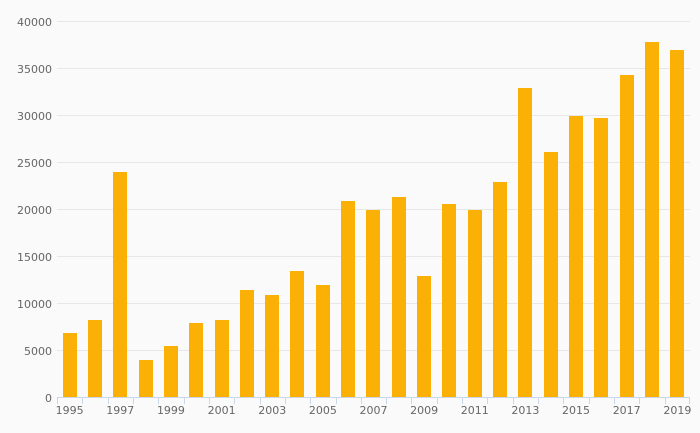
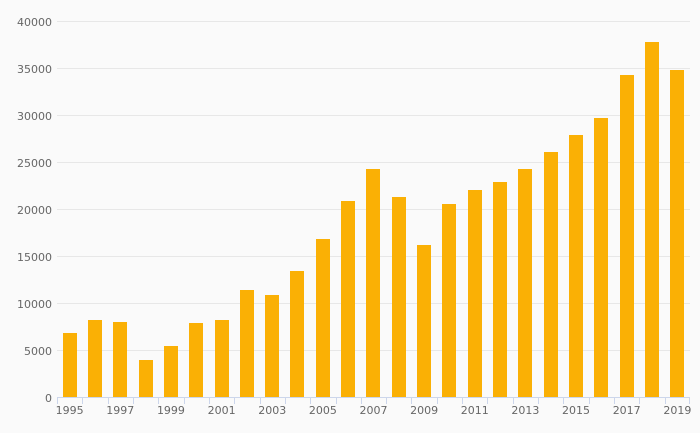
1997: 24000 -> 8000
2005: 12000 -> 17000
2007: 20000 -> 24000
2009: 13000 -> 16000
2011: 20000 -> 22000
2013: 33000 -> 24000
2015: 30000 -> 28000
2019: 37000 -> 35000
